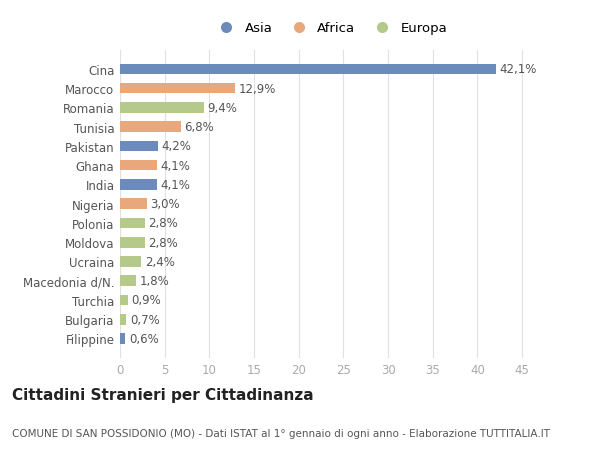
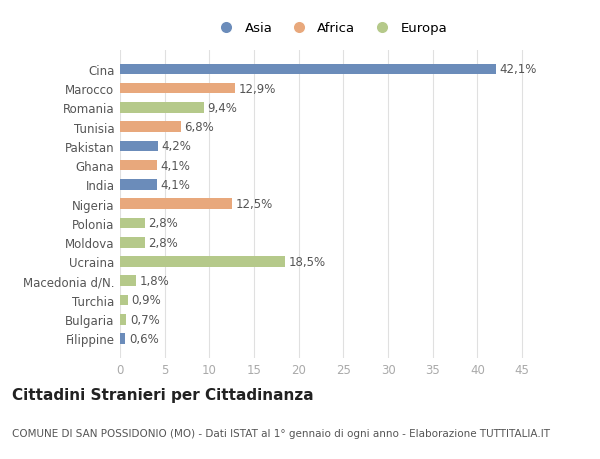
Nigeria: 3,0% -> 12,5%
Ucraina: 2,4% -> 18,5%
